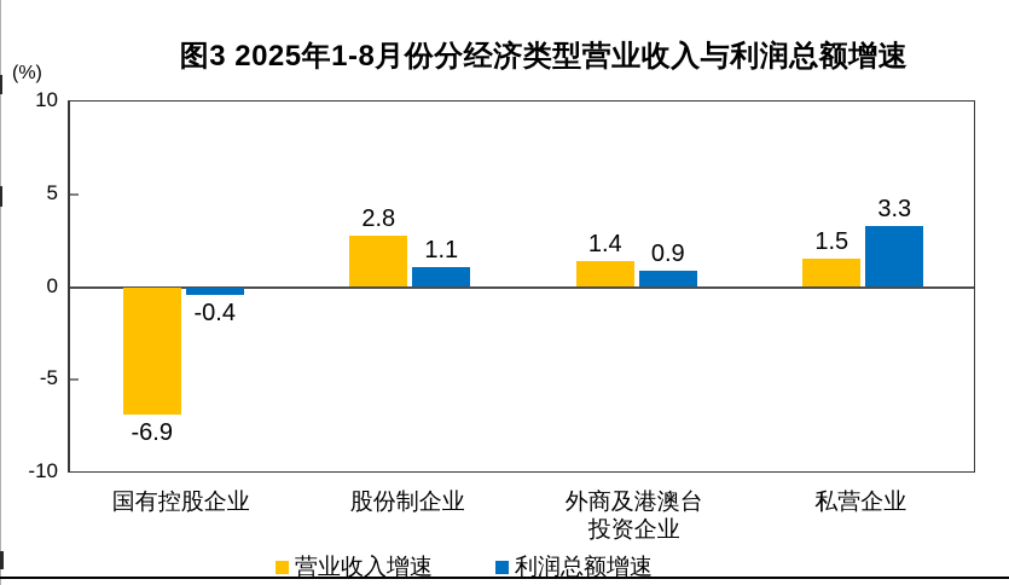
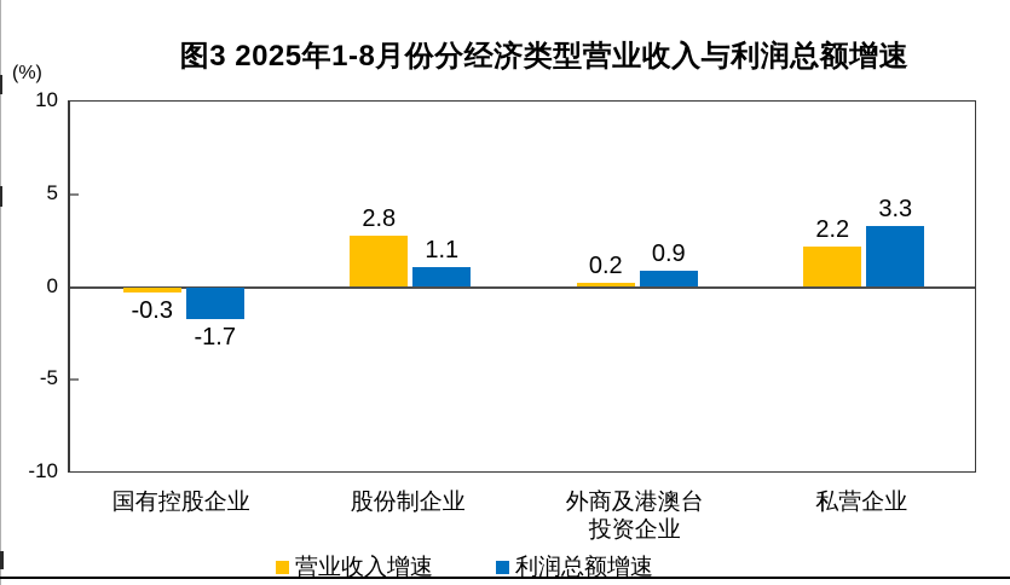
营业收入增速/国有控股企业: -6.9 -> -0.3
利润总额增速/国有控股企业: -0.4 -> -1.7
营业收入增速/外商及港澳台 投资企业: 1.4 -> 0.2
营业收入增速/私营企业: 1.5 -> 2.2
